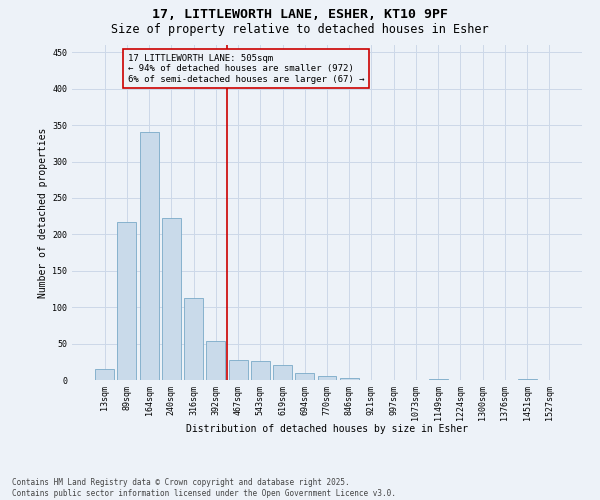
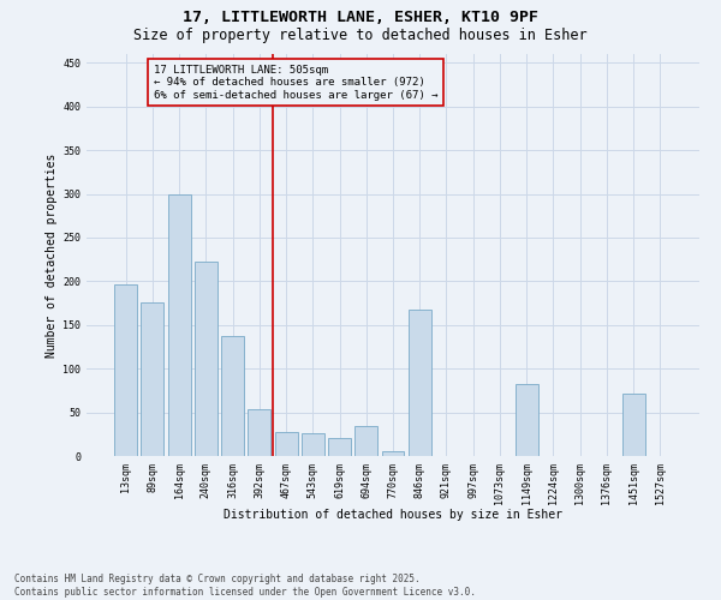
13sqm: 15 -> 196
89sqm: 217 -> 176
164sqm: 340 -> 300
316sqm: 112 -> 138
694sqm: 10 -> 34
846sqm: 3 -> 168
1149sqm: 1 -> 82
1451sqm: 1 -> 72
